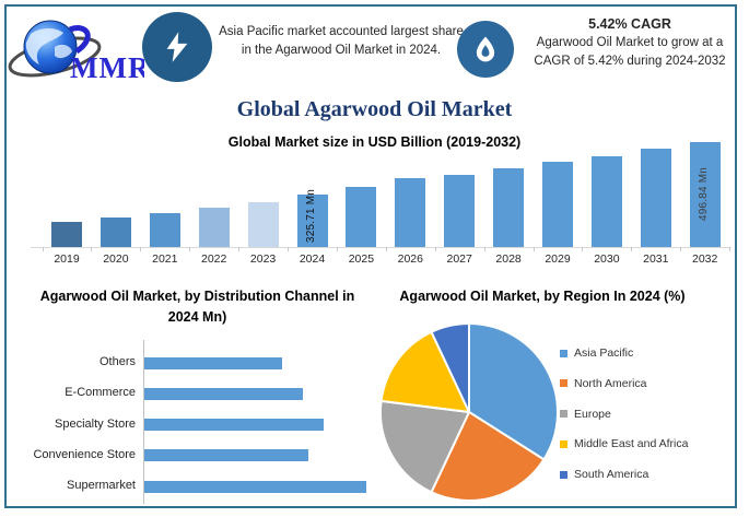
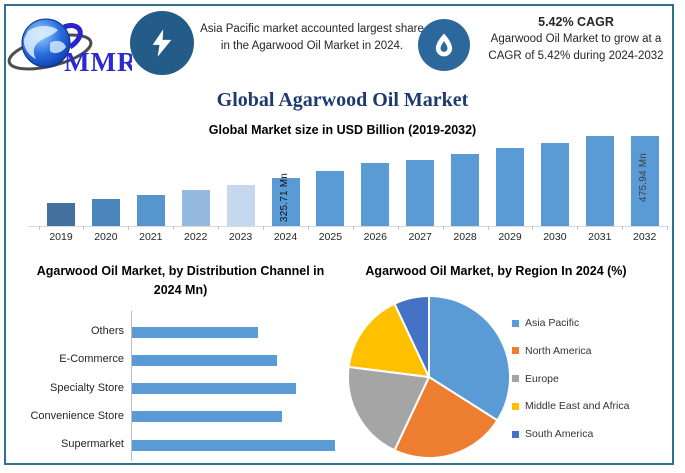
Global Market size in USD Billion (2019-2032)/2032: 496.84 -> 475.94
